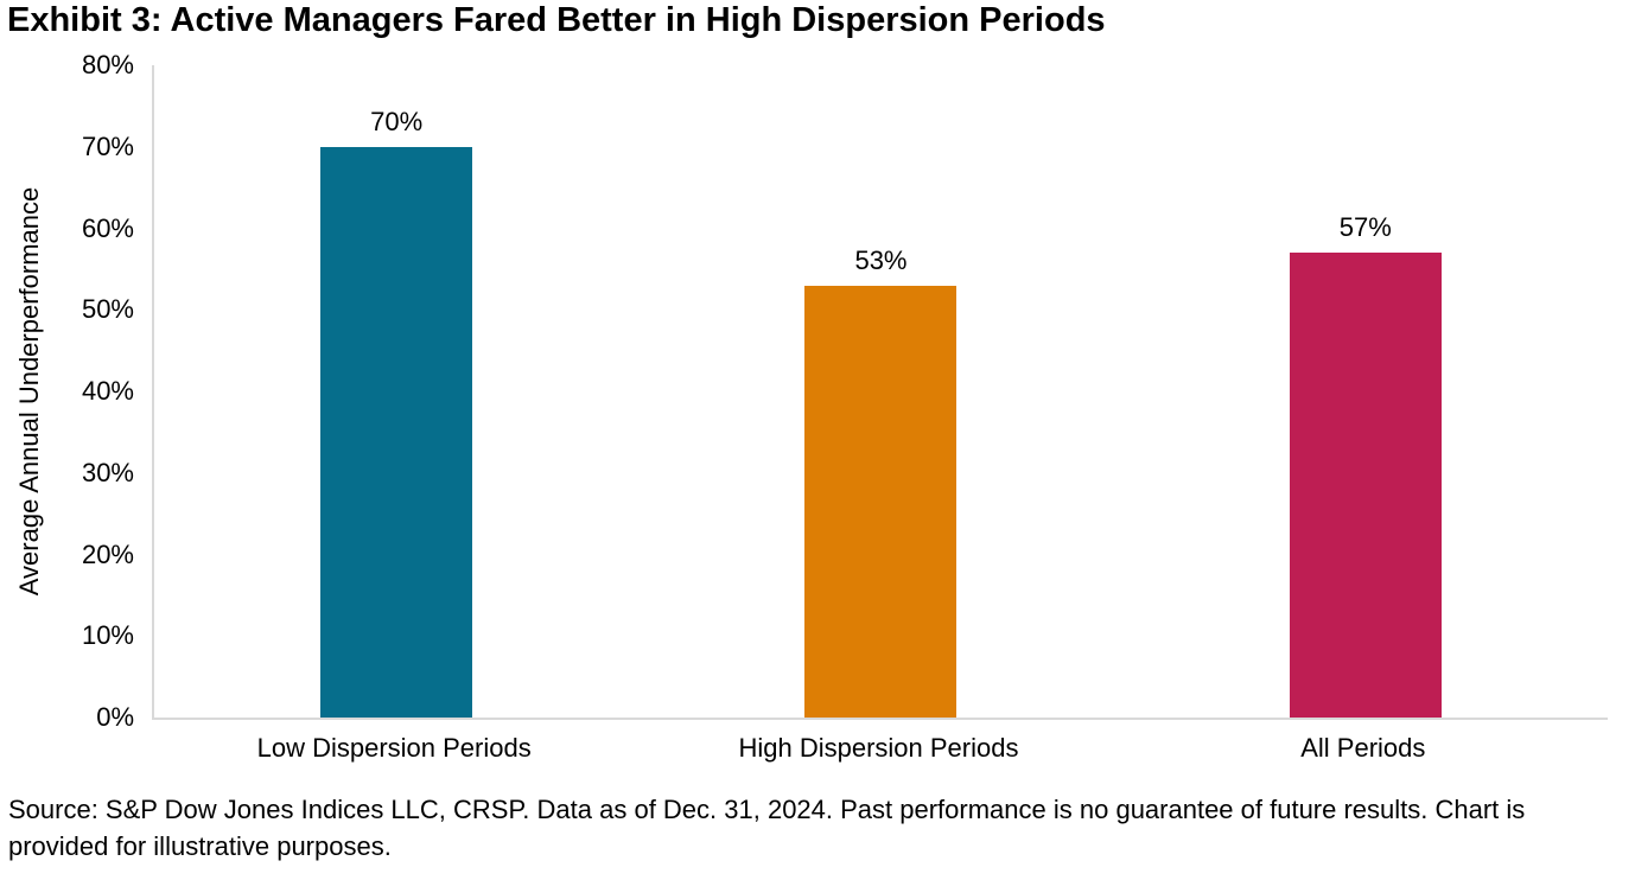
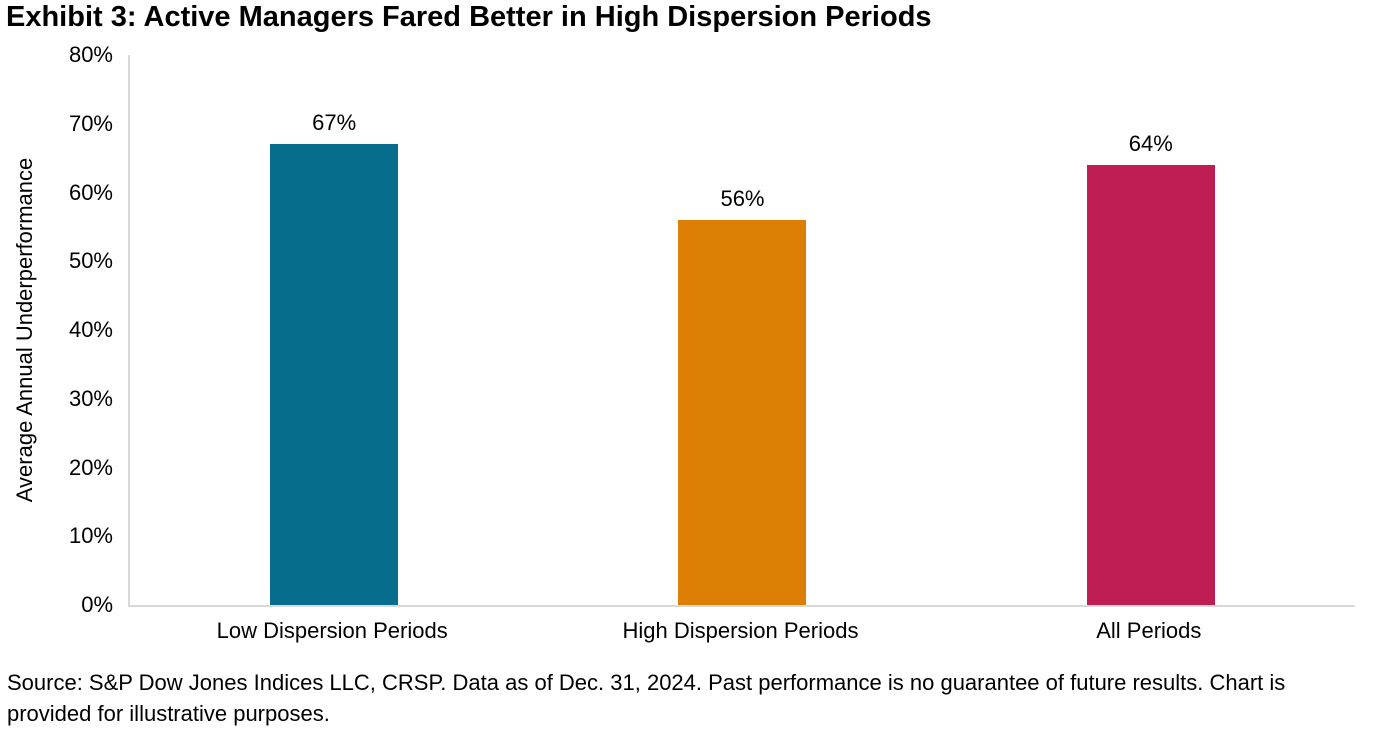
Low Dispersion Periods: 70% -> 67%
High Dispersion Periods: 53% -> 56%
All Periods: 57% -> 64%
